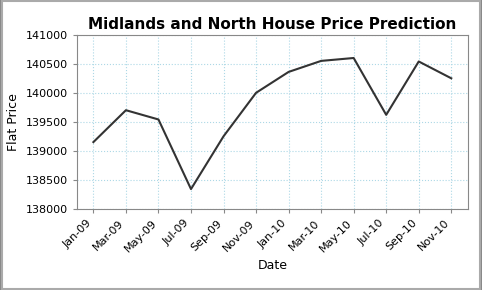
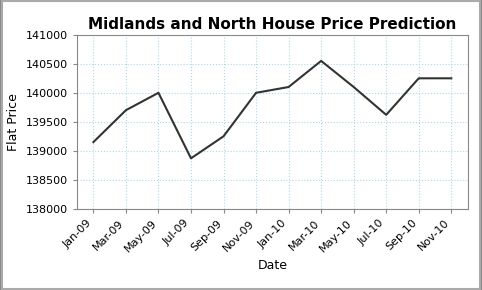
May-09: 139540 -> 140000
Jul-09: 138340 -> 138870
Jan-10: 140360 -> 140100
May-10: 140600 -> 140100
Sep-10: 140540 -> 140250
